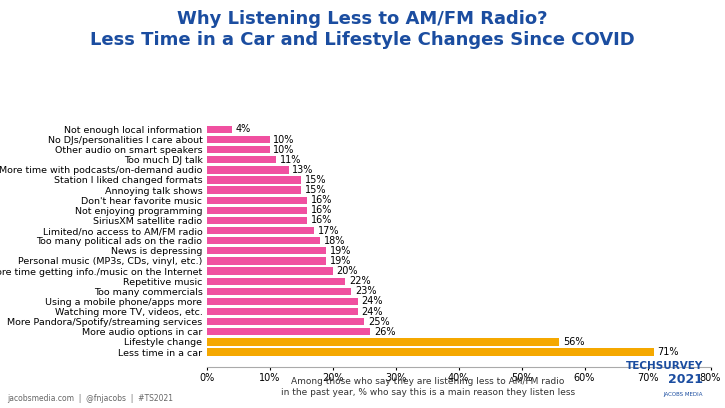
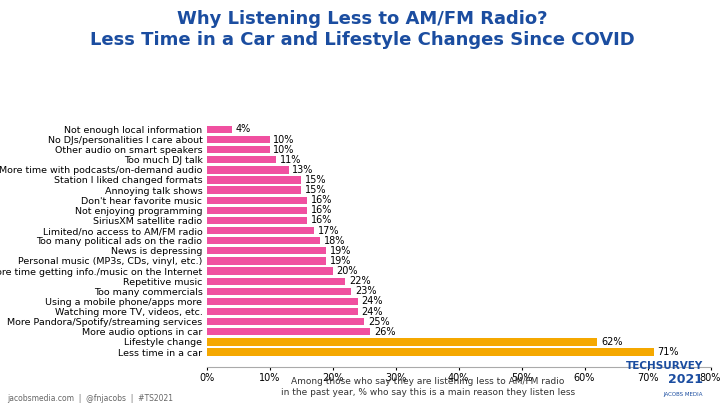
Lifestyle change: 56% -> 62%
